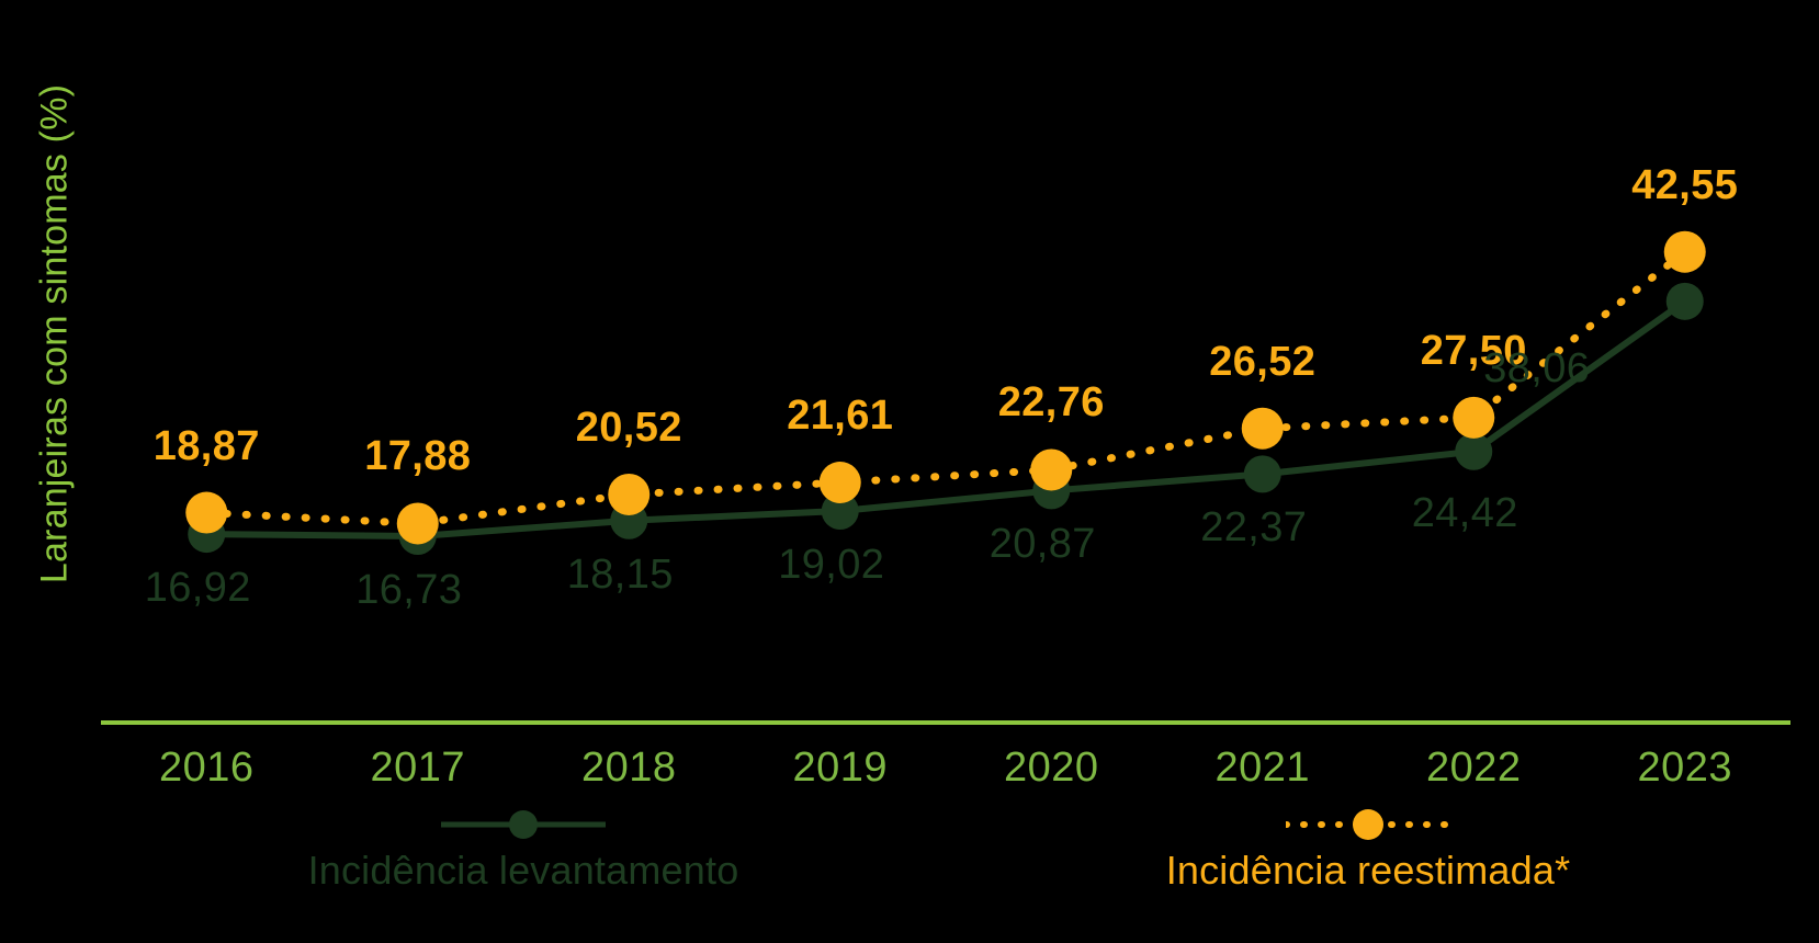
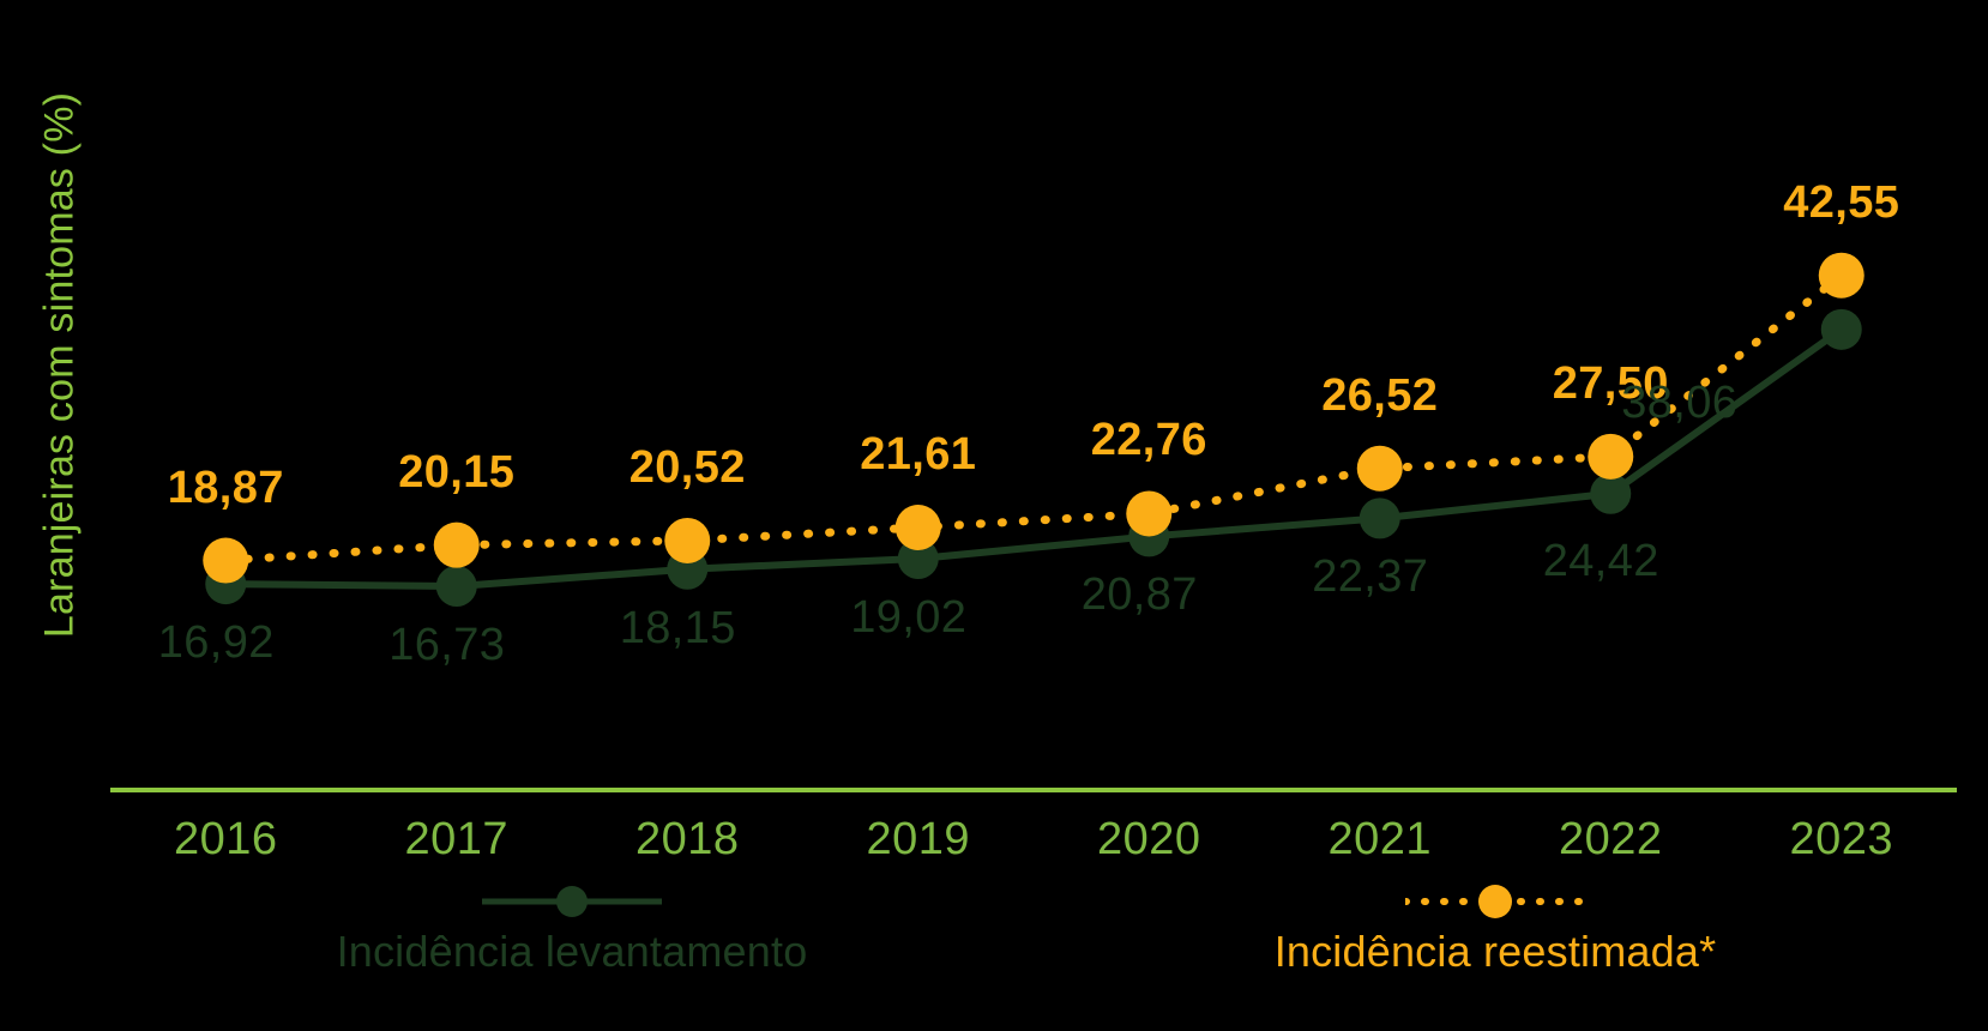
Incidência reestimada*/2017: 17,88 -> 20,15
